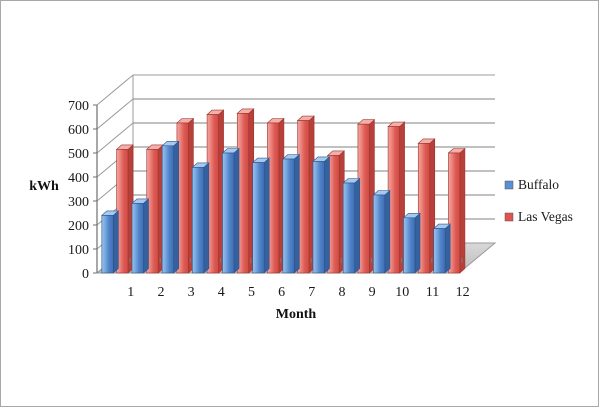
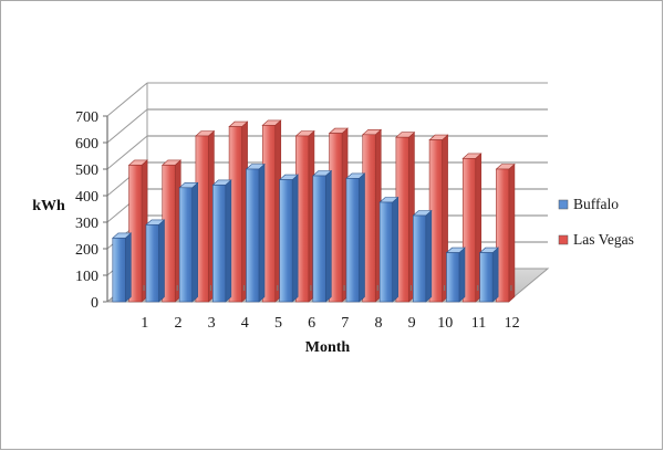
Buffalo/3: 530 -> 430
Las Vegas/8: 490 -> 630
Buffalo/11: 230 -> 180
